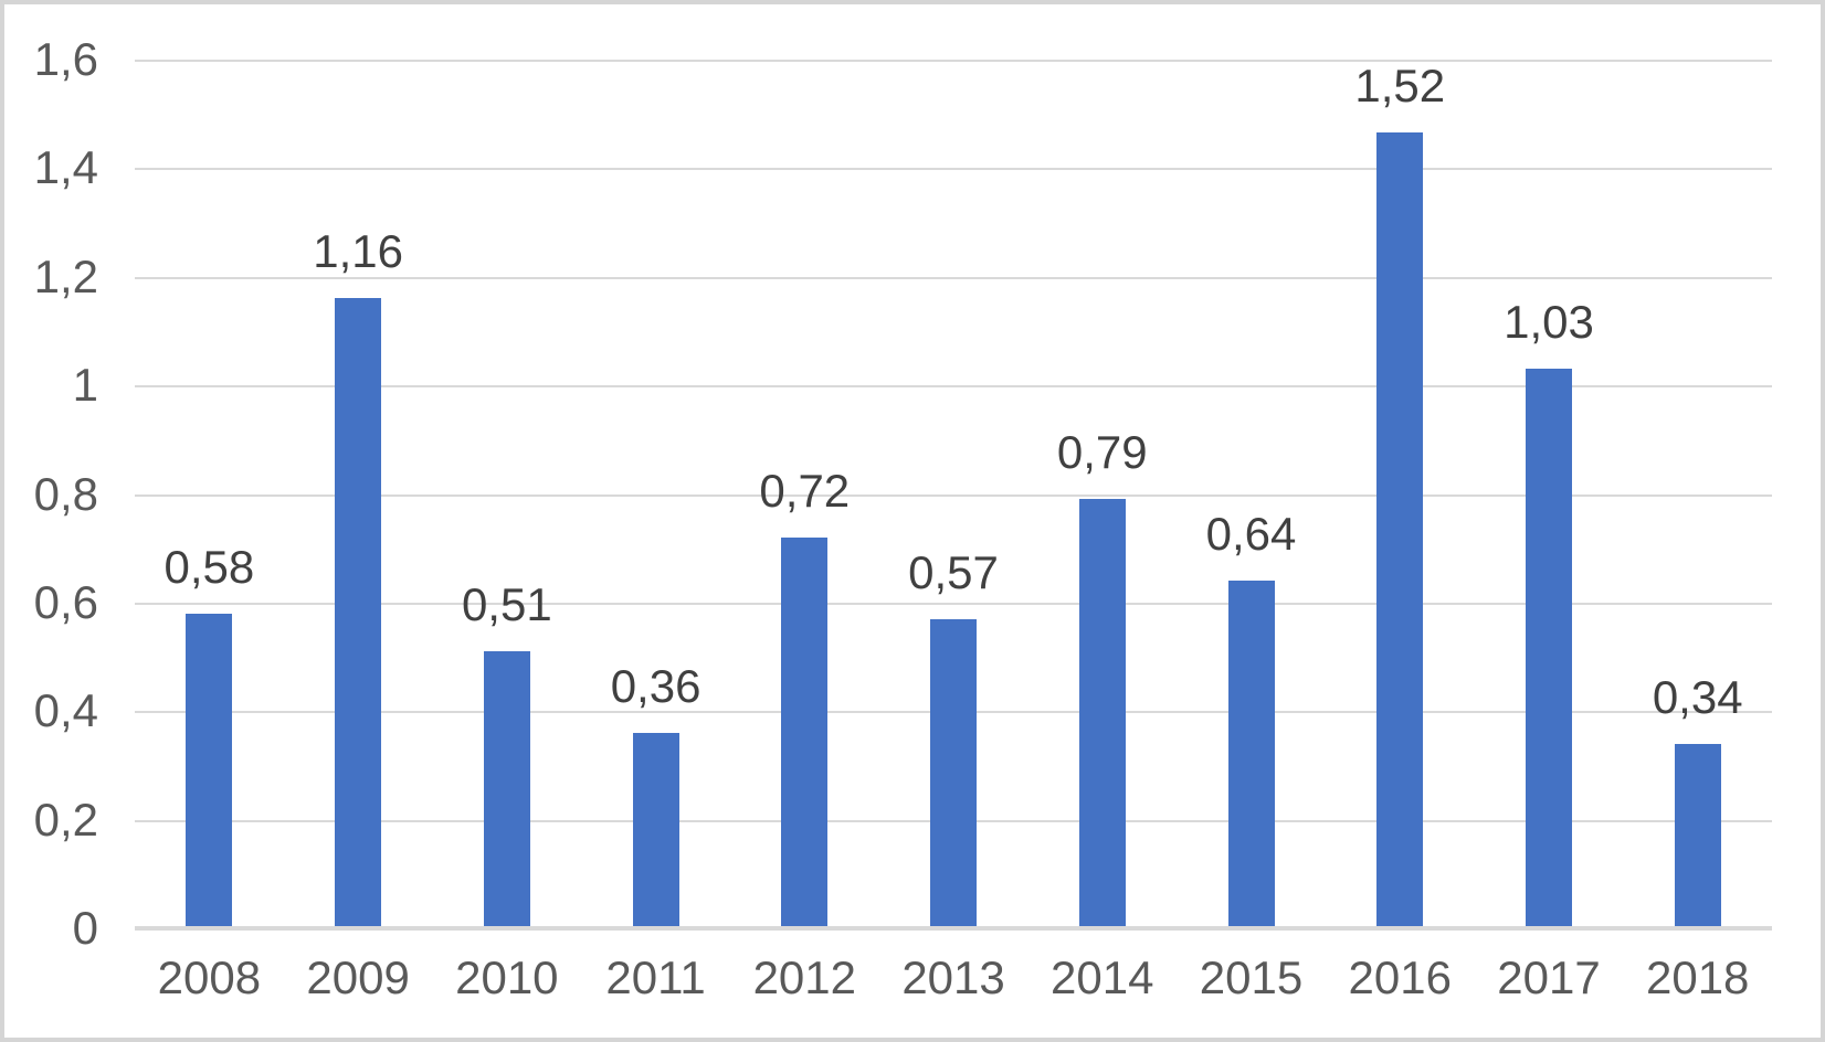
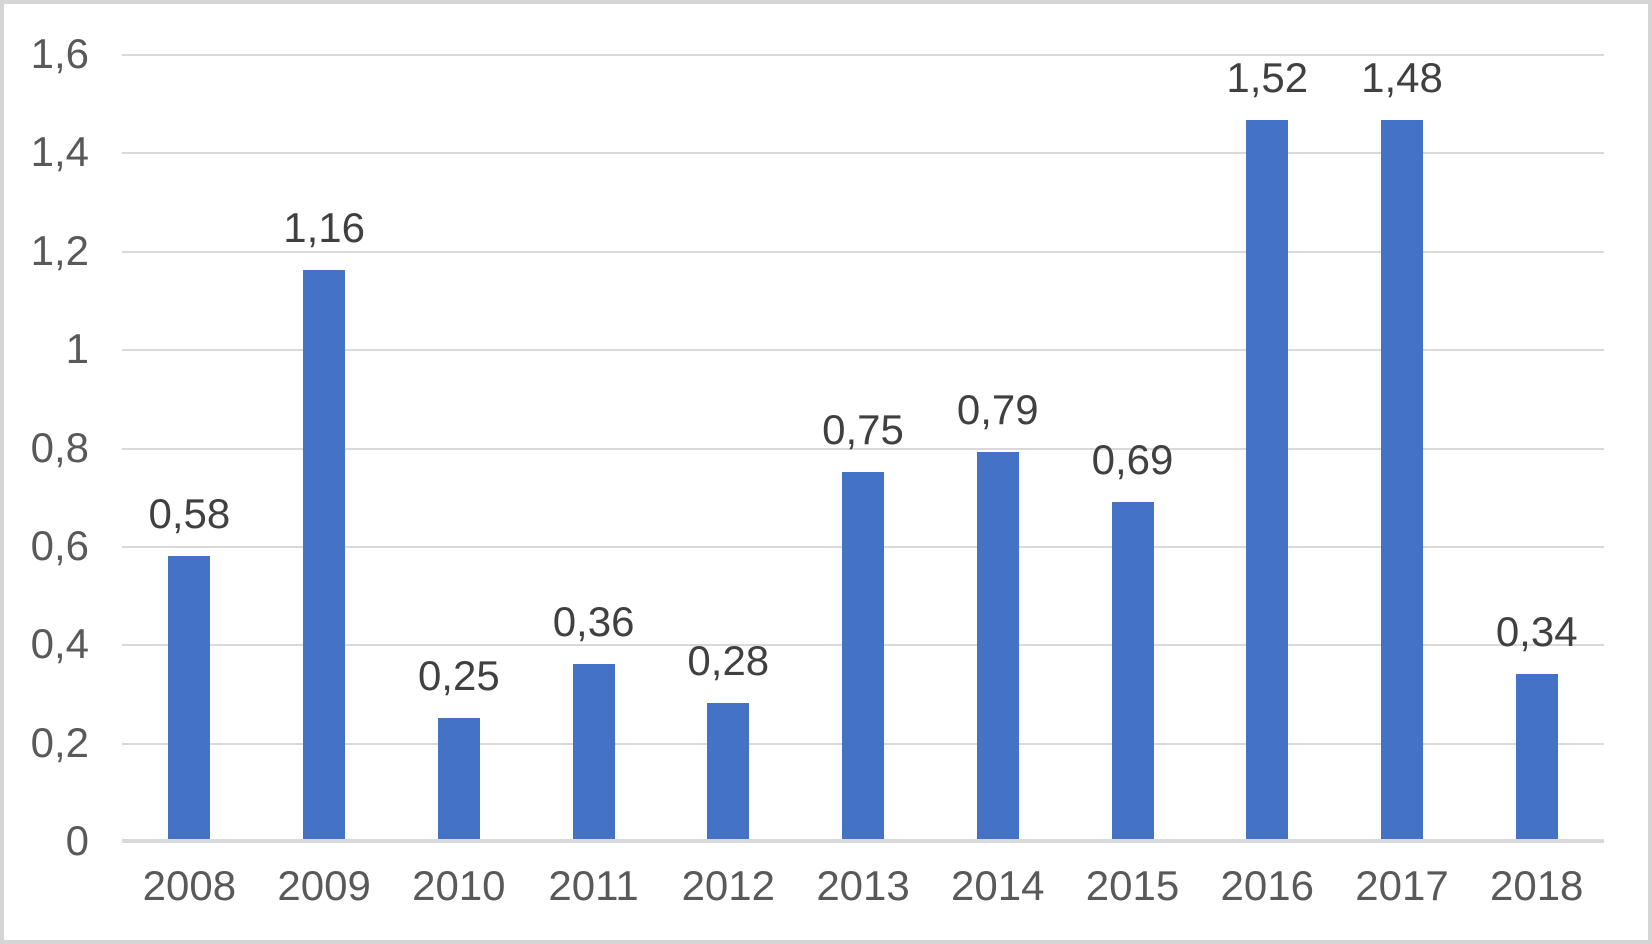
2010: 0,51 -> 0,25
2012: 0,72 -> 0,28
2013: 0,57 -> 0,75
2015: 0,64 -> 0,69
2017: 1,03 -> 1,48
